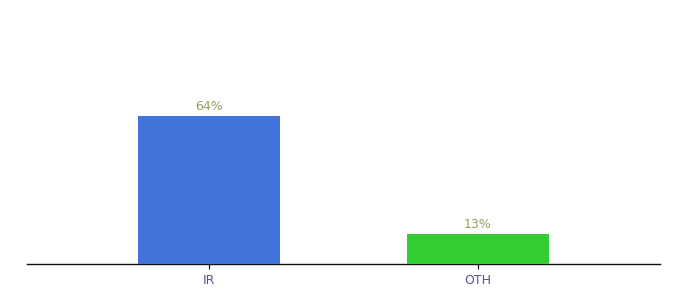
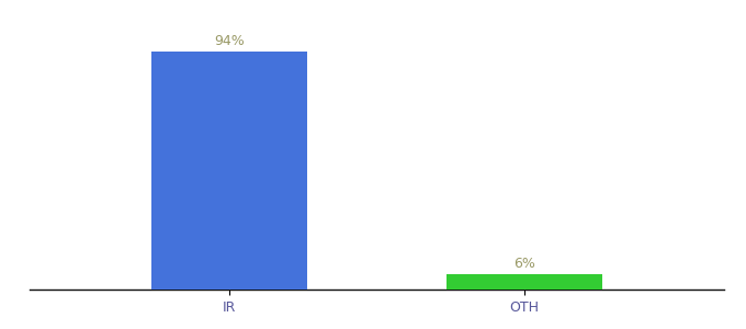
IR: 64% -> 94%
OTH: 13% -> 6%
